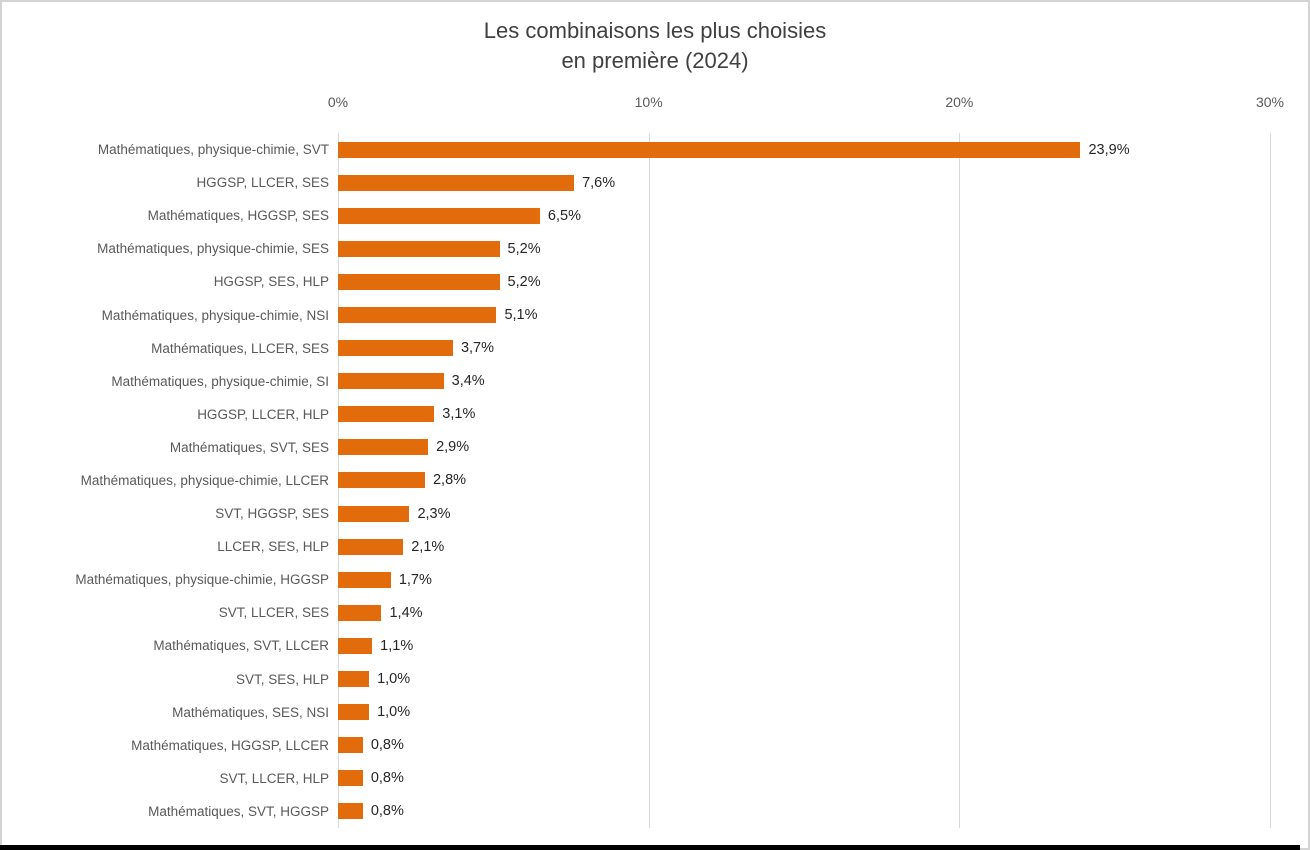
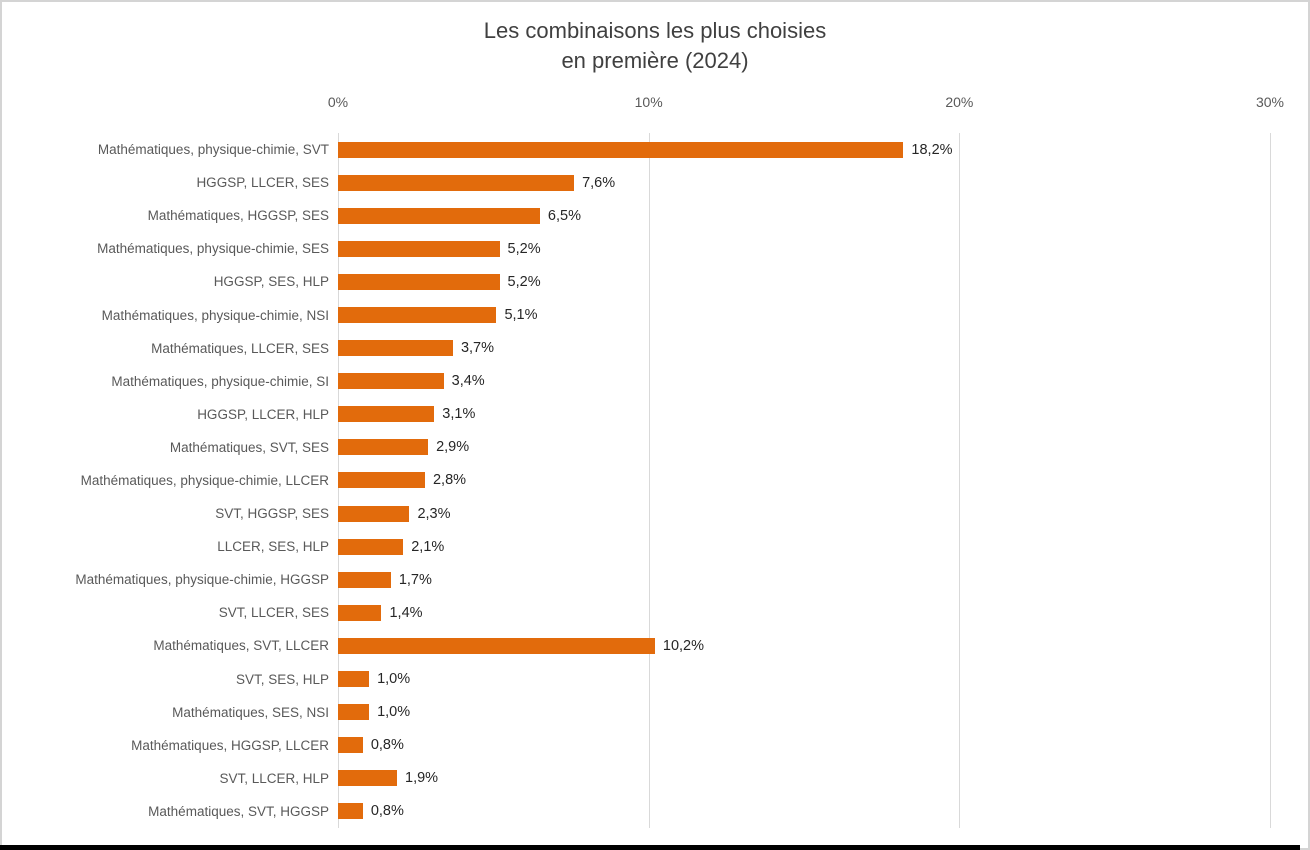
Mathématiques, physique-chimie, SVT: 23,9% -> 18,2%
Mathématiques, SVT, LLCER: 1,1% -> 10,2%
SVT, LLCER, HLP: 0,8% -> 1,9%
